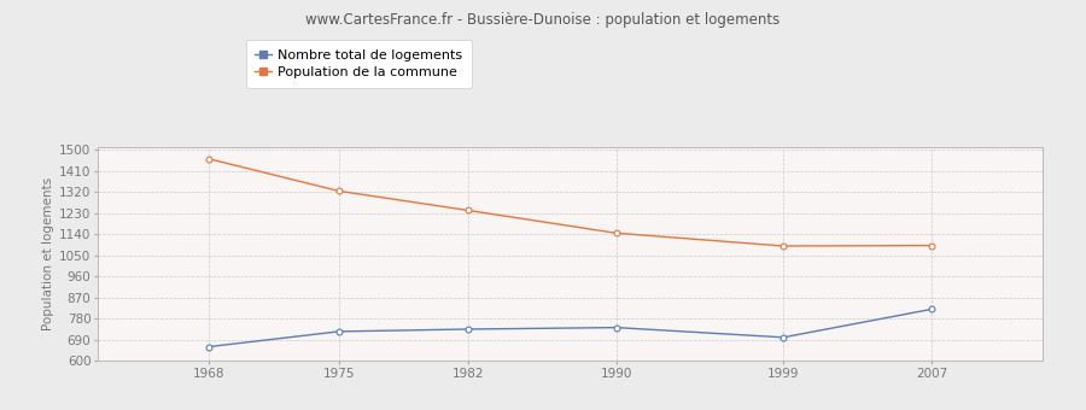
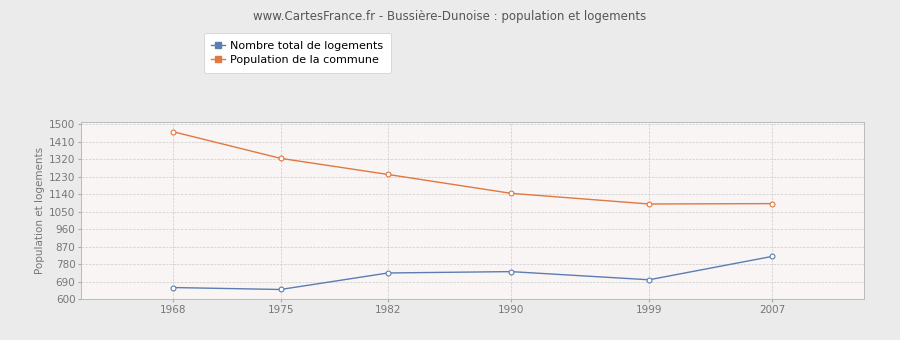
Nombre total de logements/1975: 720 -> 650
